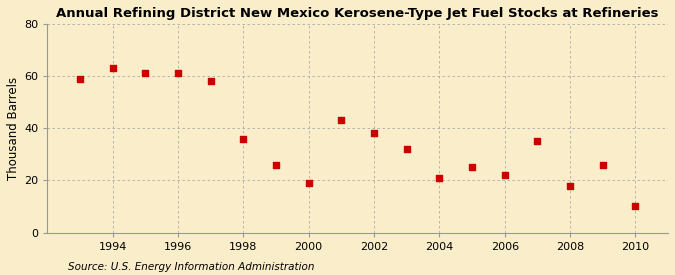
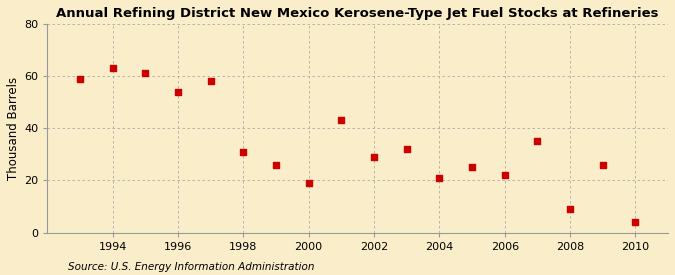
1996: 61 -> 54
1998: 36 -> 31
2002: 38 -> 29
2008: 18 -> 9
2010: 10 -> 4
